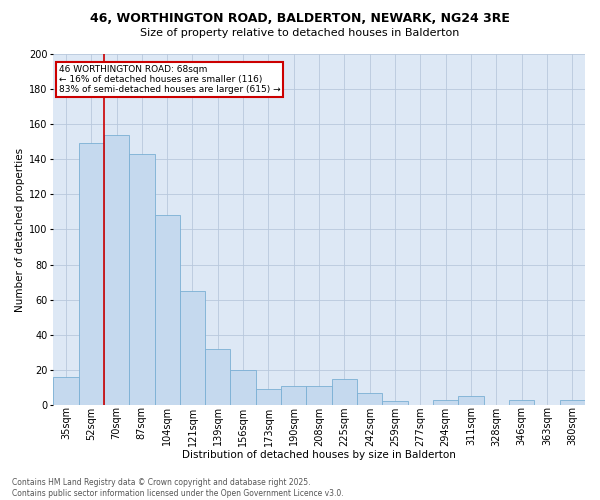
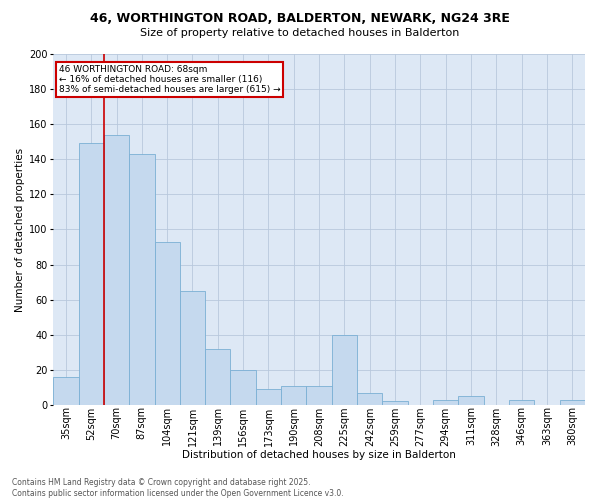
104sqm: 108 -> 93
225sqm: 15 -> 40
